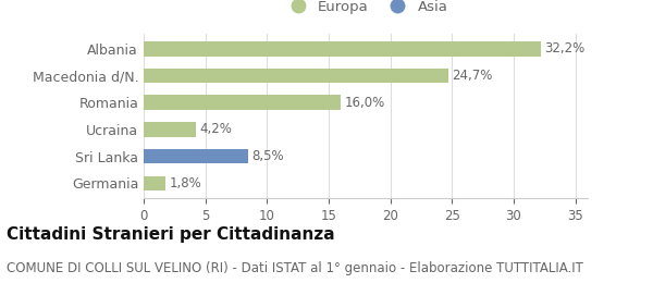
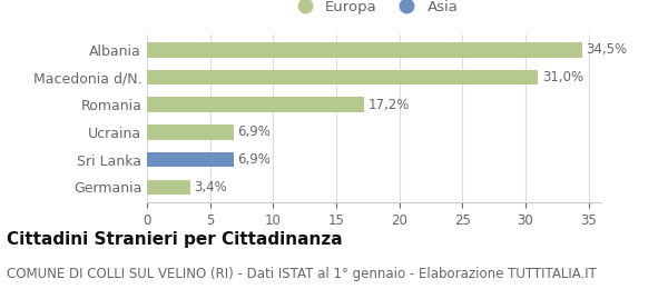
Albania: 32,2% -> 34,5%
Macedonia d/N.: 24,7% -> 31,0%
Romania: 16,0% -> 17,2%
Ucraina: 4,2% -> 6,9%
Sri Lanka: 8,5% -> 6,9%
Germania: 1,8% -> 3,4%
